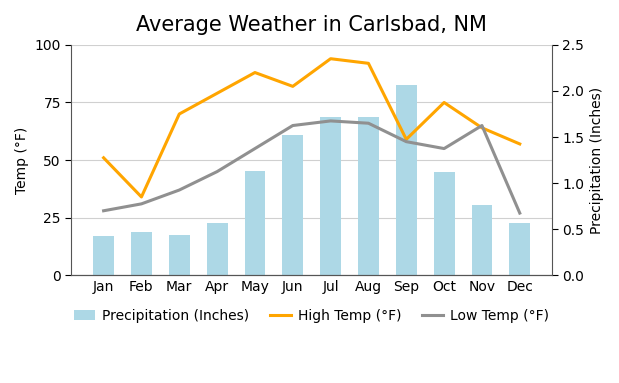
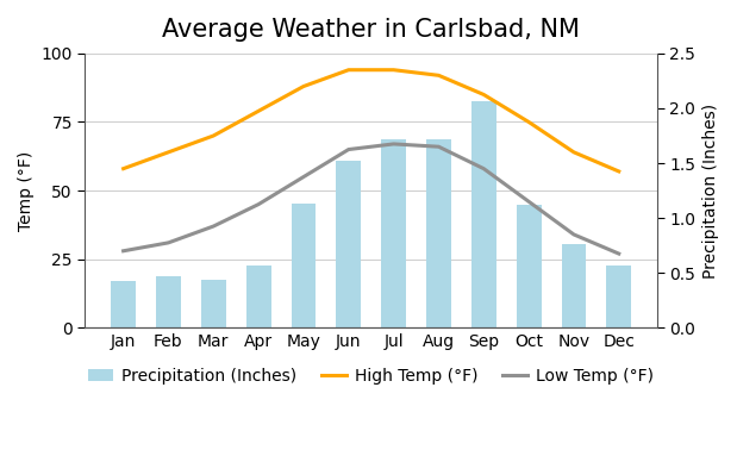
High Temp (°F)/Jan: 51 -> 58
High Temp (°F)/Feb: 34 -> 64
High Temp (°F)/Jun: 82 -> 94
High Temp (°F)/Sep: 59 -> 85
Low Temp (°F)/Oct: 55 -> 46
Low Temp (°F)/Nov: 65 -> 34
